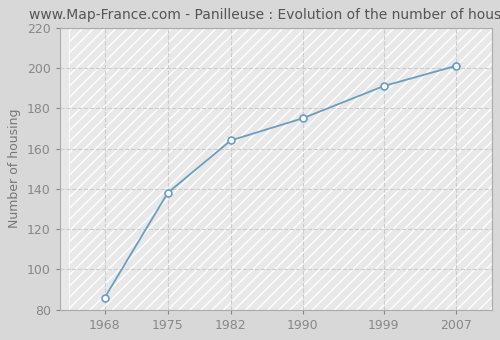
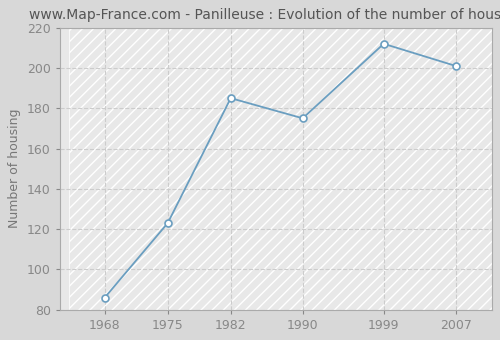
1975: 138 -> 123
1982: 164 -> 185
1999: 191 -> 212
